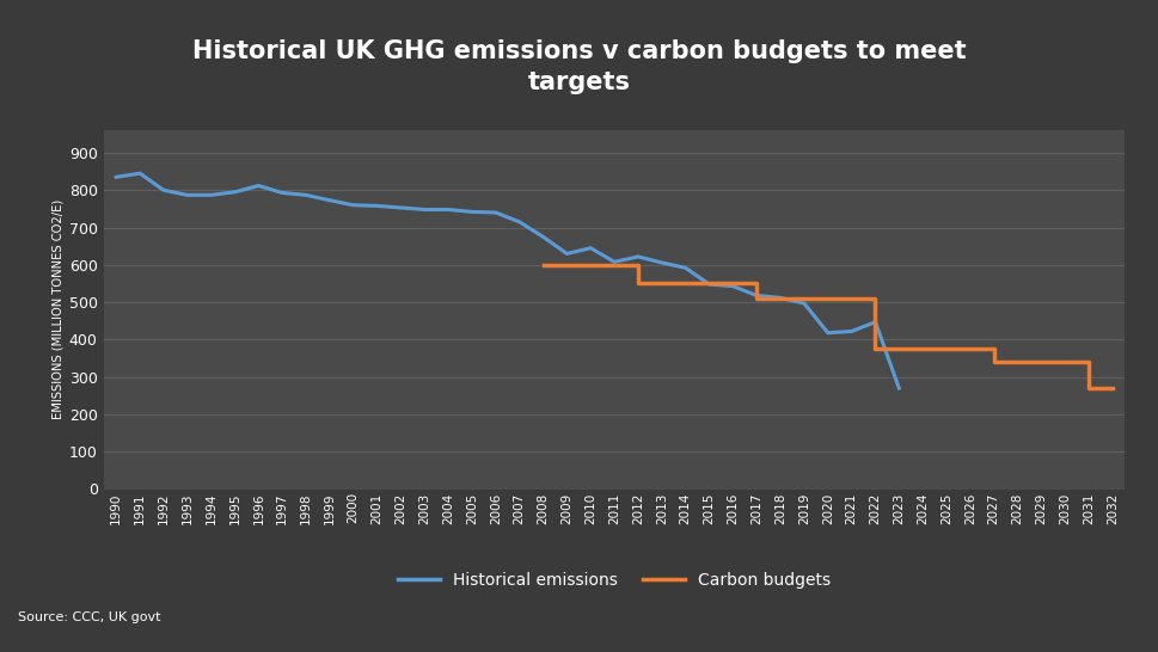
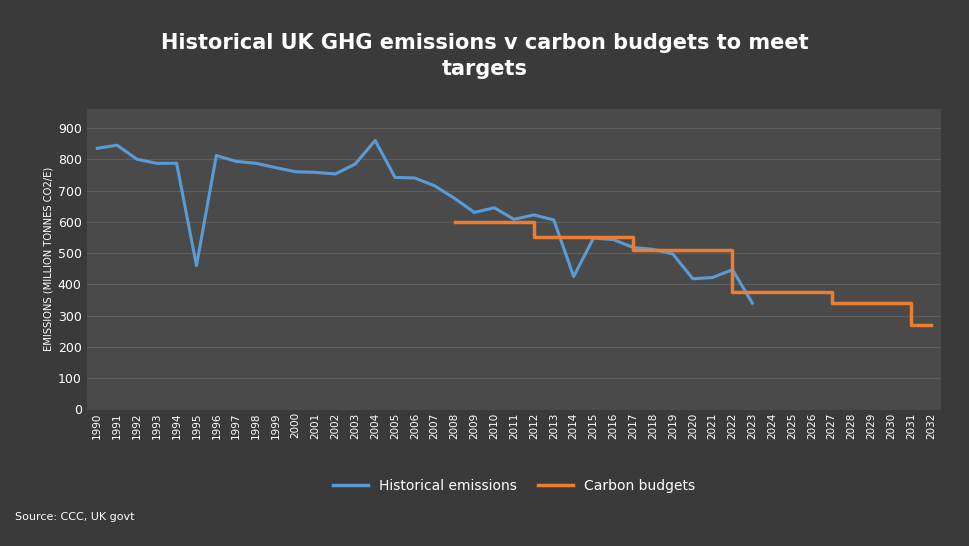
Historical emissions/1995: 795 -> 460
Historical emissions/2003: 748 -> 785
Historical emissions/2004: 748 -> 860
Historical emissions/2014: 592 -> 425
Historical emissions/2023: 270 -> 340
